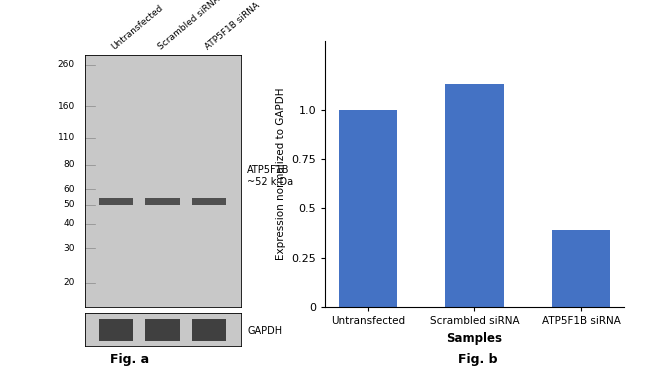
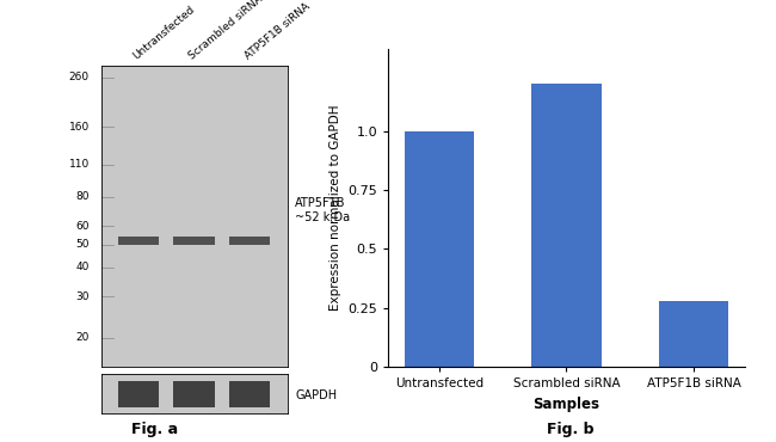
Scrambled siRNA: 1.13 -> 1.20
ATP5F1B siRNA: 0.39 -> 0.28
